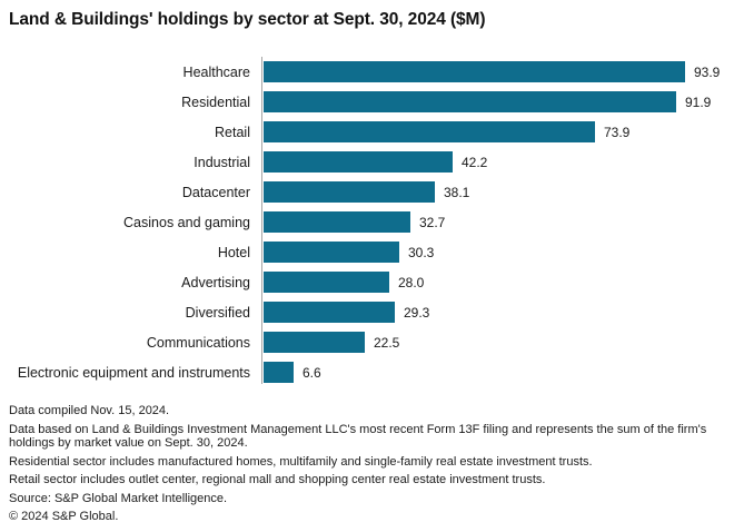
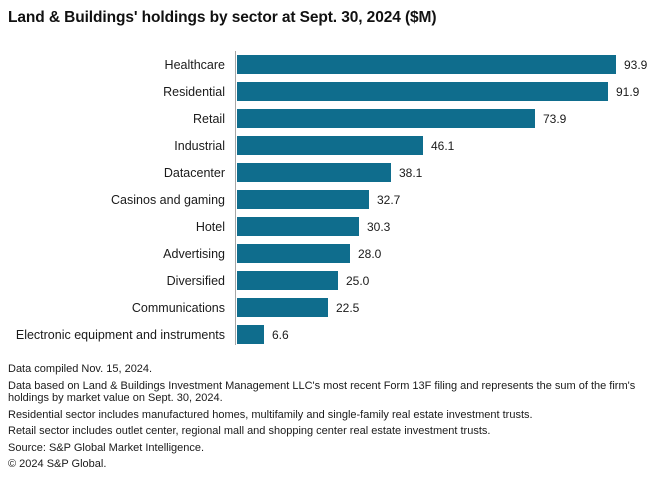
Industrial: 42.2 -> 46.1
Diversified: 29.3 -> 25.0
